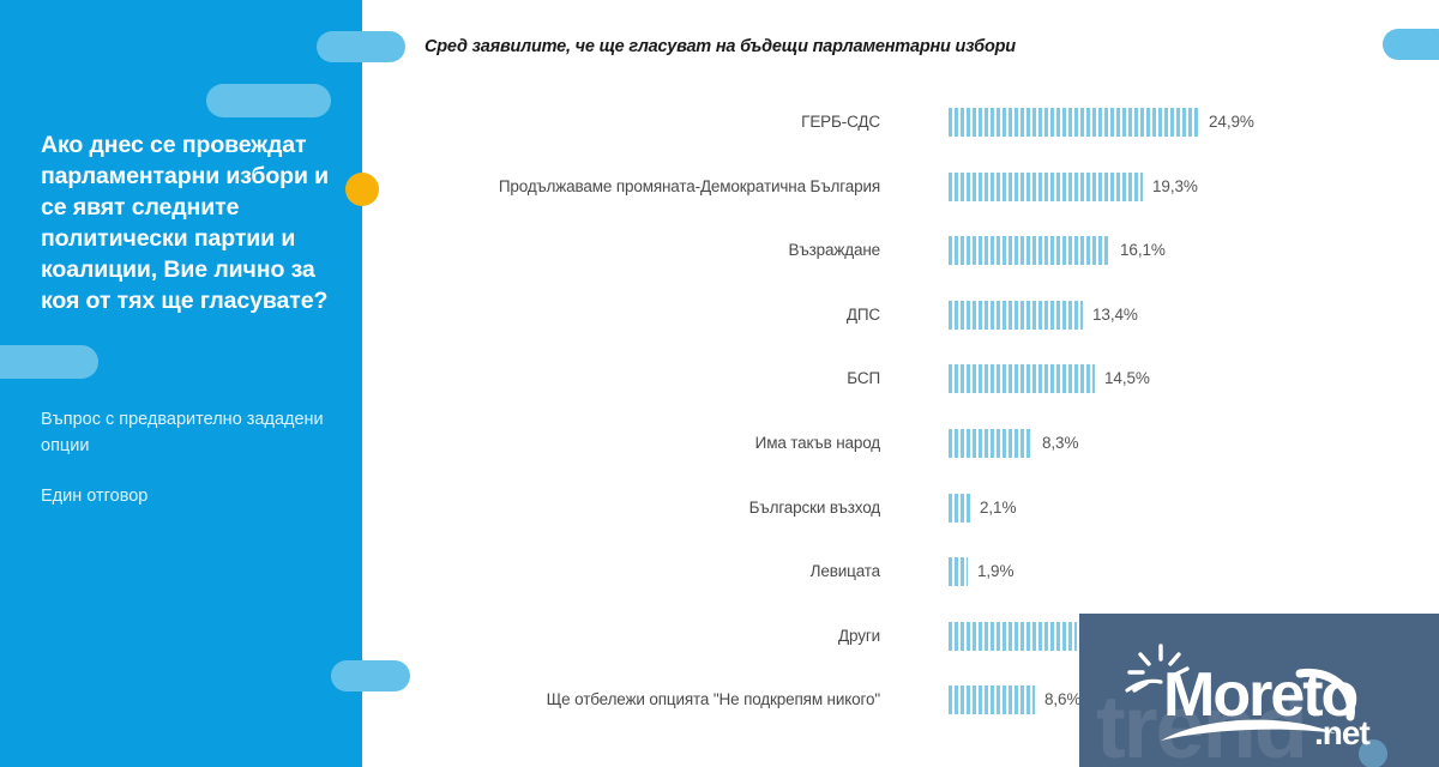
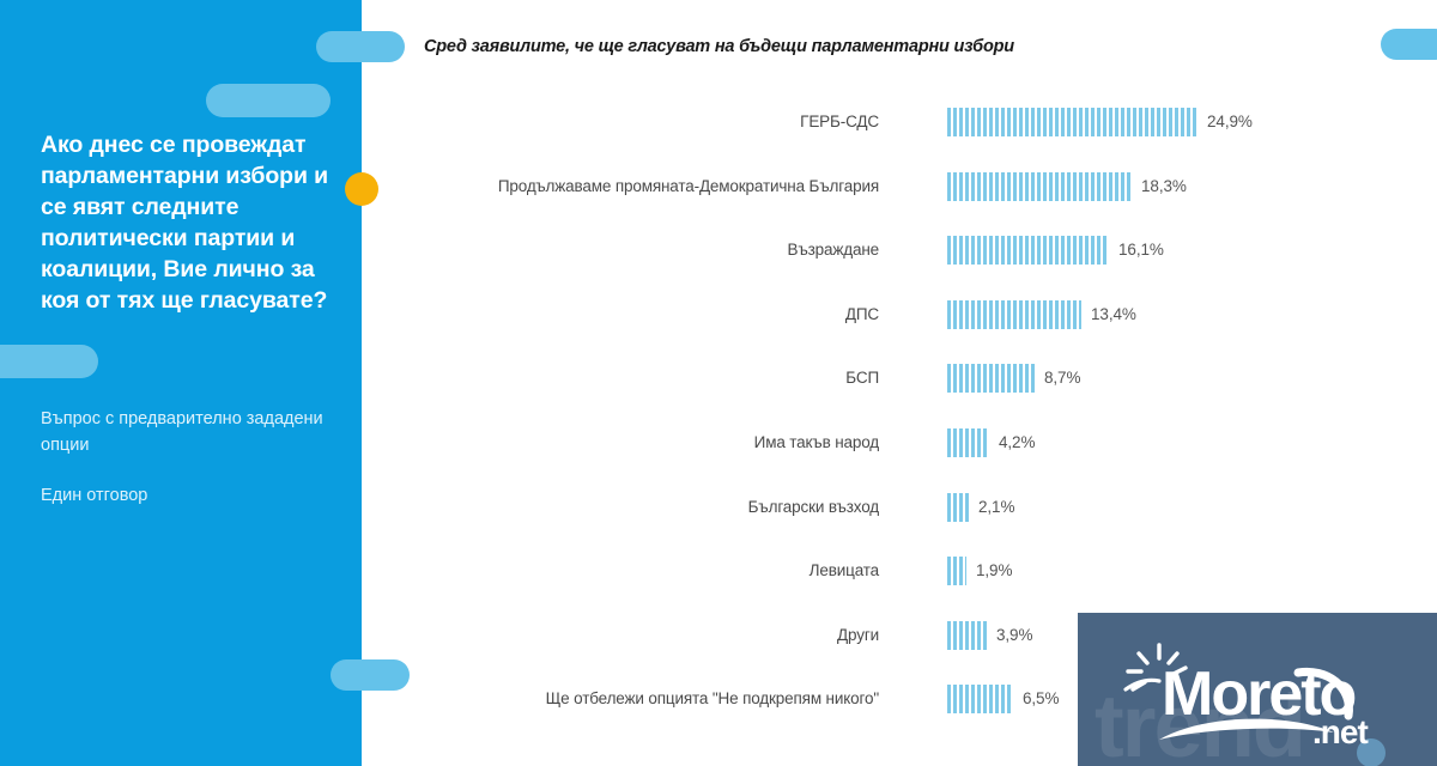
Продължаваме промяната-Демократична България: 19,3% -> 18,3%
БСП: 14,5% -> 8,7%
Има такъв народ: 8,3% -> 4,2%
Други: 12,8% -> 3,9%
Ще отбележи опцията "Не подкрепям никого": 8,6% -> 6,5%
